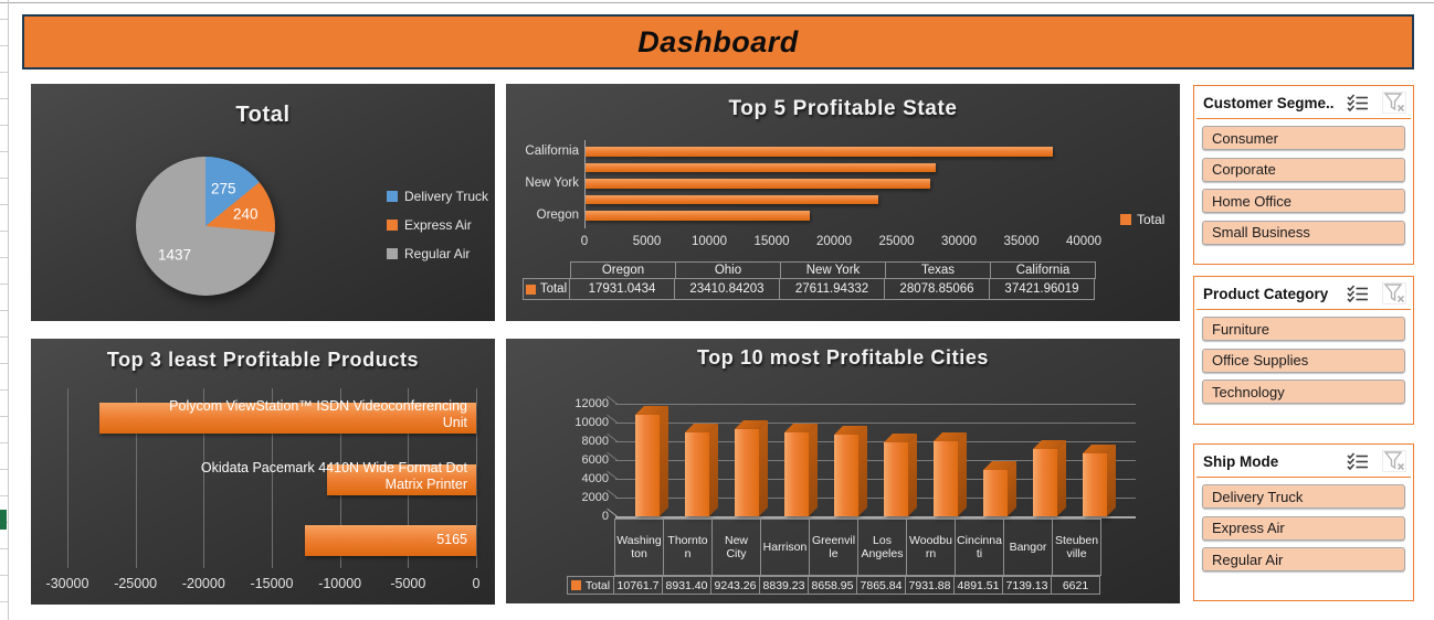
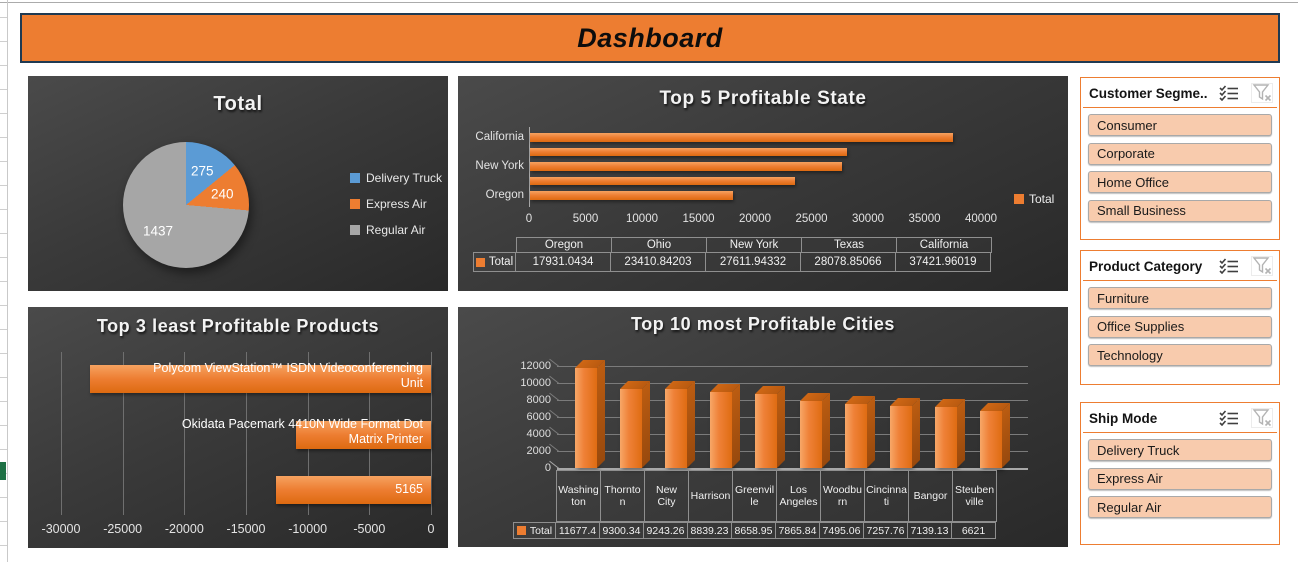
Top 10 most Profitable Cities/Washington: 10761.7 -> 11677.4
Top 10 most Profitable Cities/Thornton: 8931.40 -> 9300.34
Top 10 most Profitable Cities/Woodburn: 7931.88 -> 7495.06
Top 10 most Profitable Cities/Cincinnati: 4891.51 -> 7257.76
